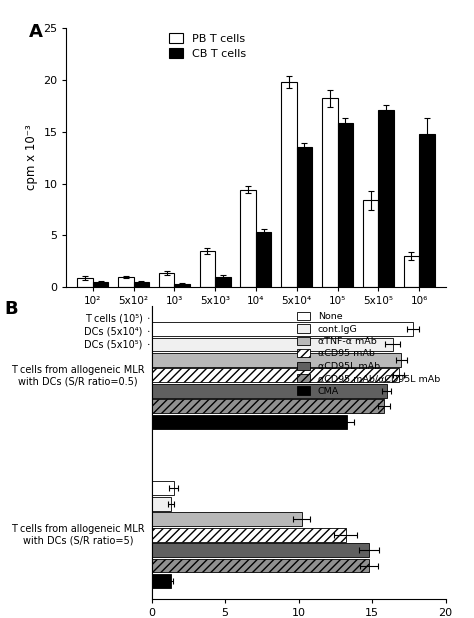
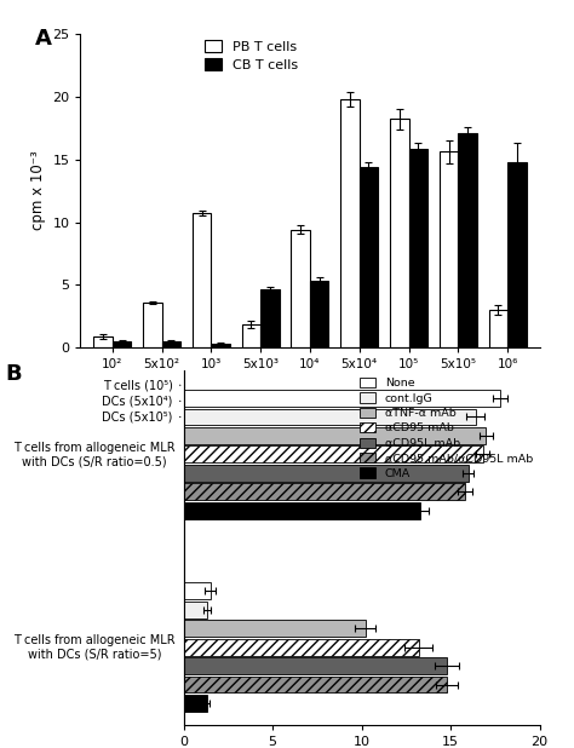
PB T cells/5x10²: 1.0 -> 3.6
PB T cells/10³: 1.4 -> 10.7
PB T cells/5x10³: 3.5 -> 1.9
CB T cells/5x10³: 1.0 -> 4.7
CB T cells/5x10⁴: 13.5 -> 14.4
PB T cells/5x10⁵: 8.4 -> 15.6
